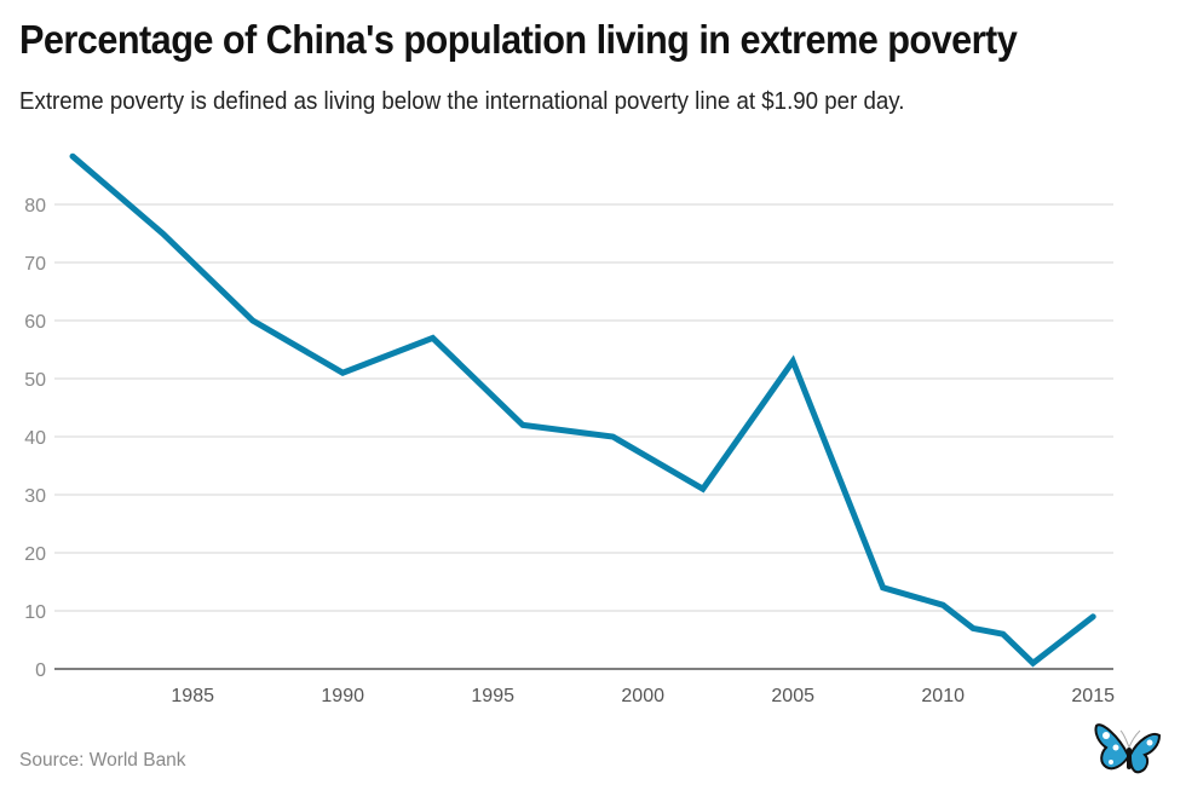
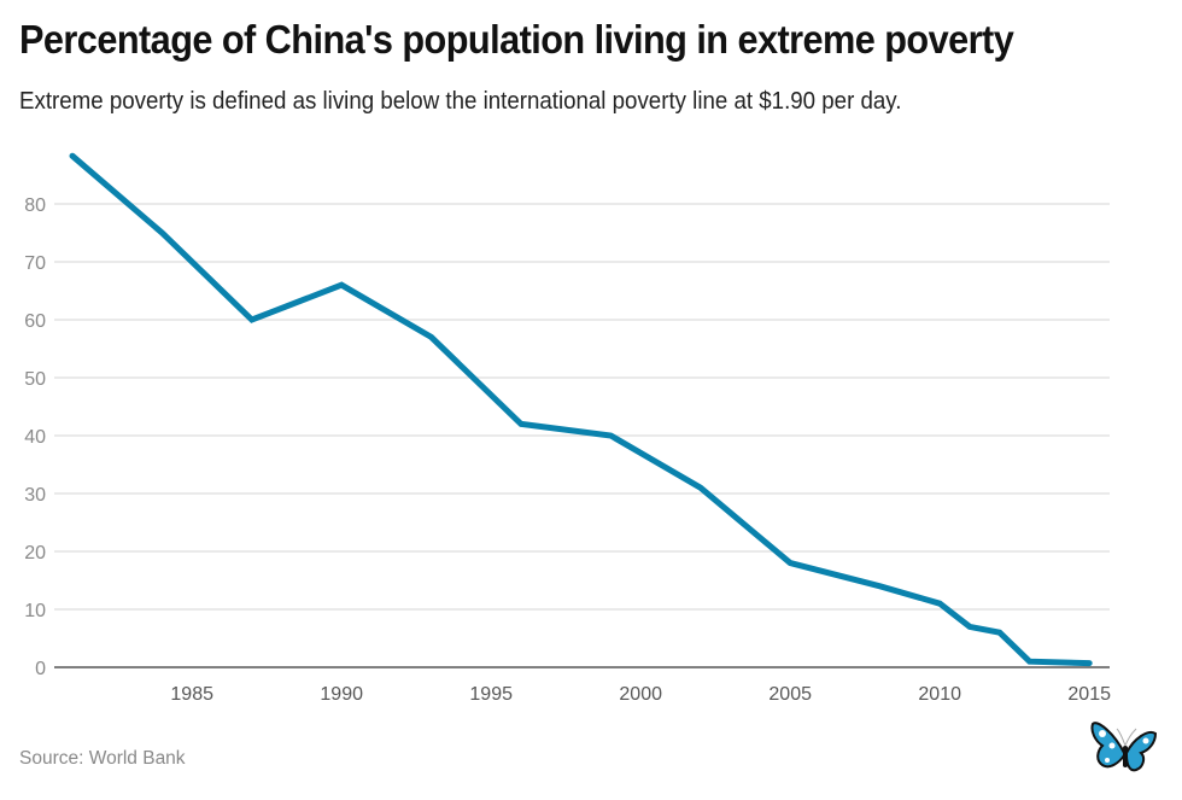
1990: 51 -> 66
2005: 53 -> 18
2015: 9 -> 1
